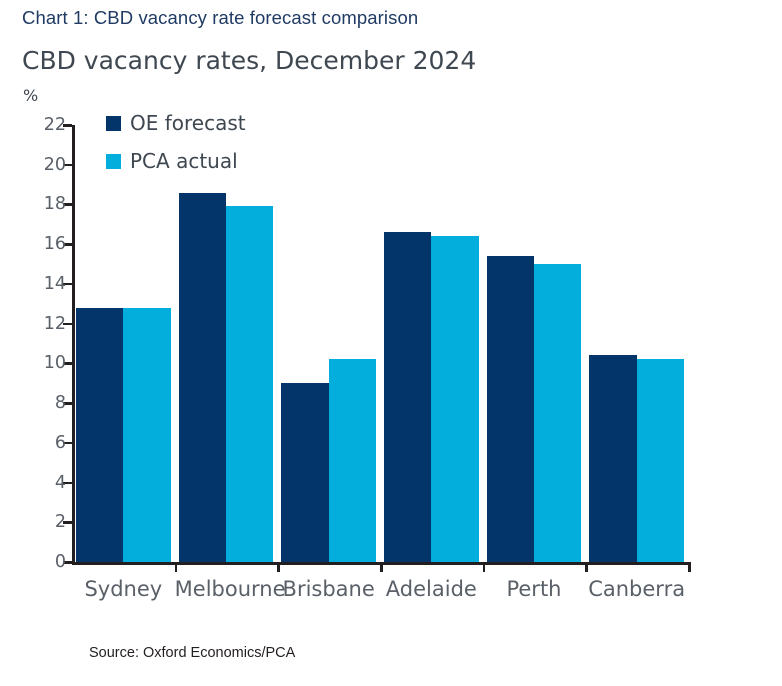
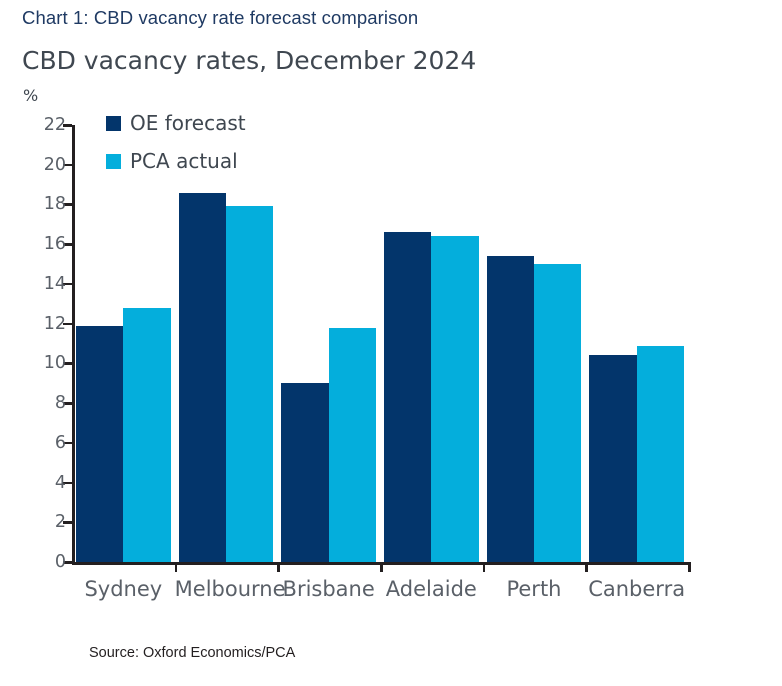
OE forecast/Sydney: 12.8 -> 11.9
PCA actual/Brisbane: 10.2 -> 11.8
PCA actual/Canberra: 10.2 -> 10.9
